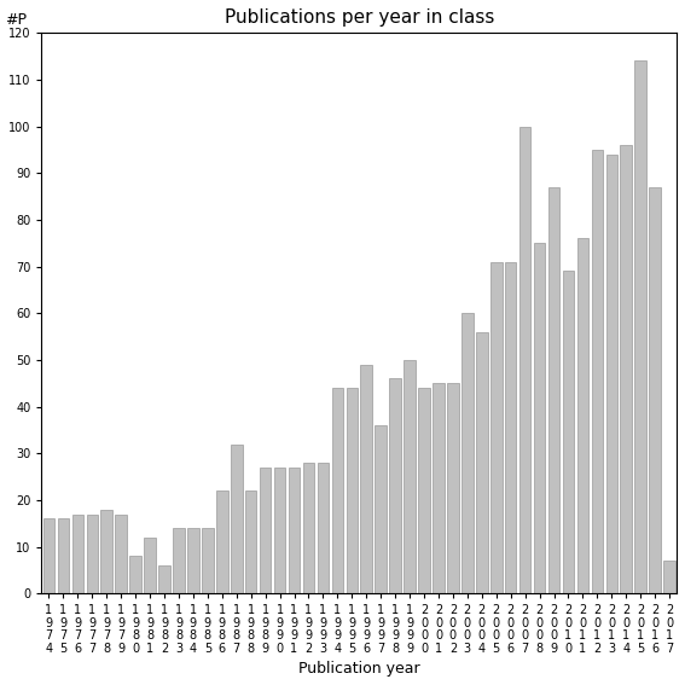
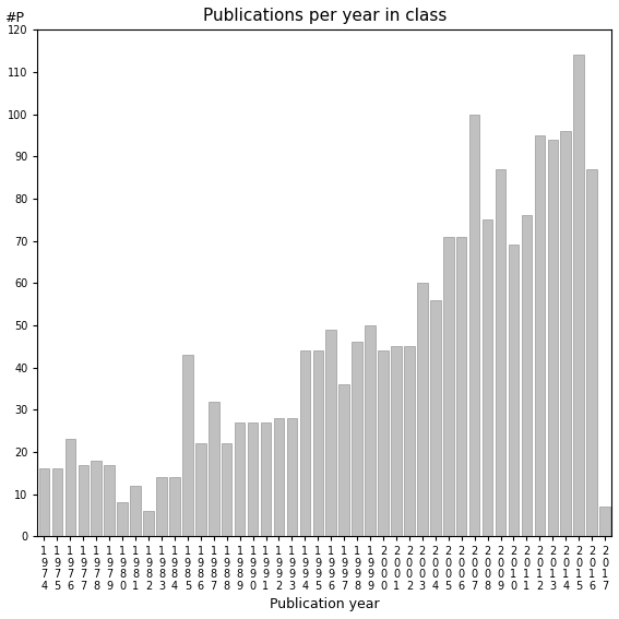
1 9 7 6: 17 -> 23
1 9 8 5: 14 -> 43
